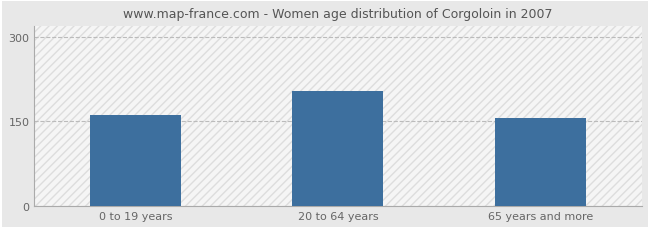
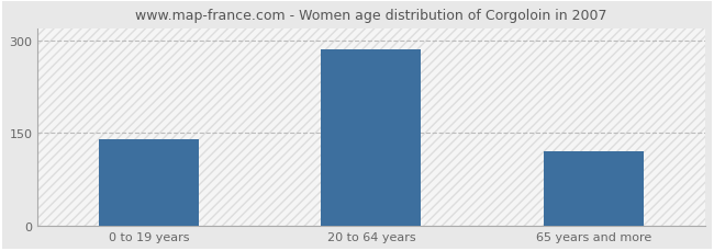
0 to 19 years: 162 -> 140
20 to 64 years: 204 -> 285
65 years and more: 156 -> 120
